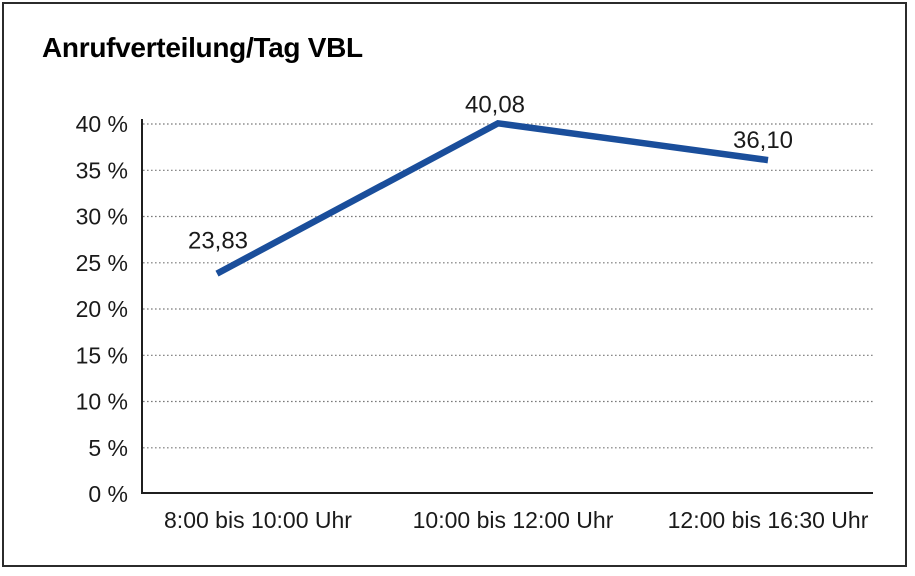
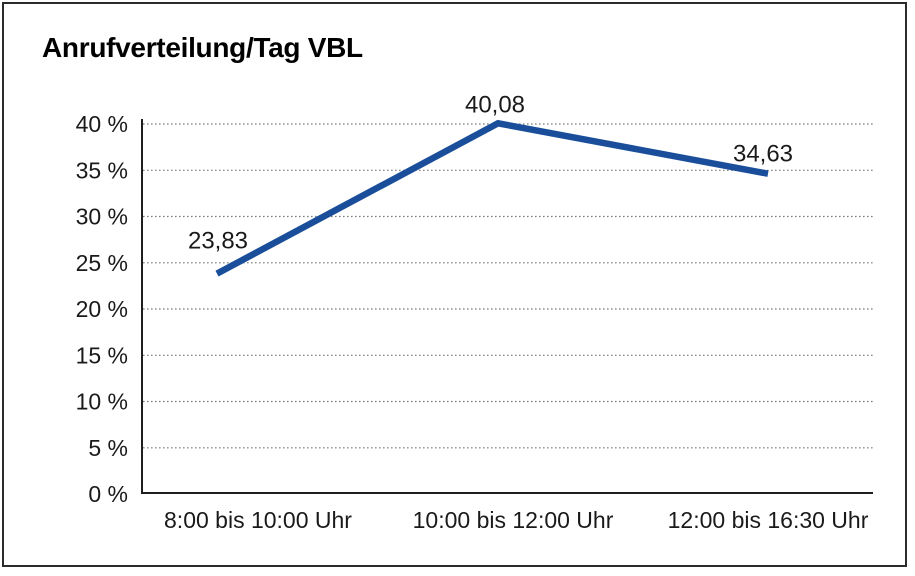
12:00 bis 16:30 Uhr: 36,10 -> 34,63
